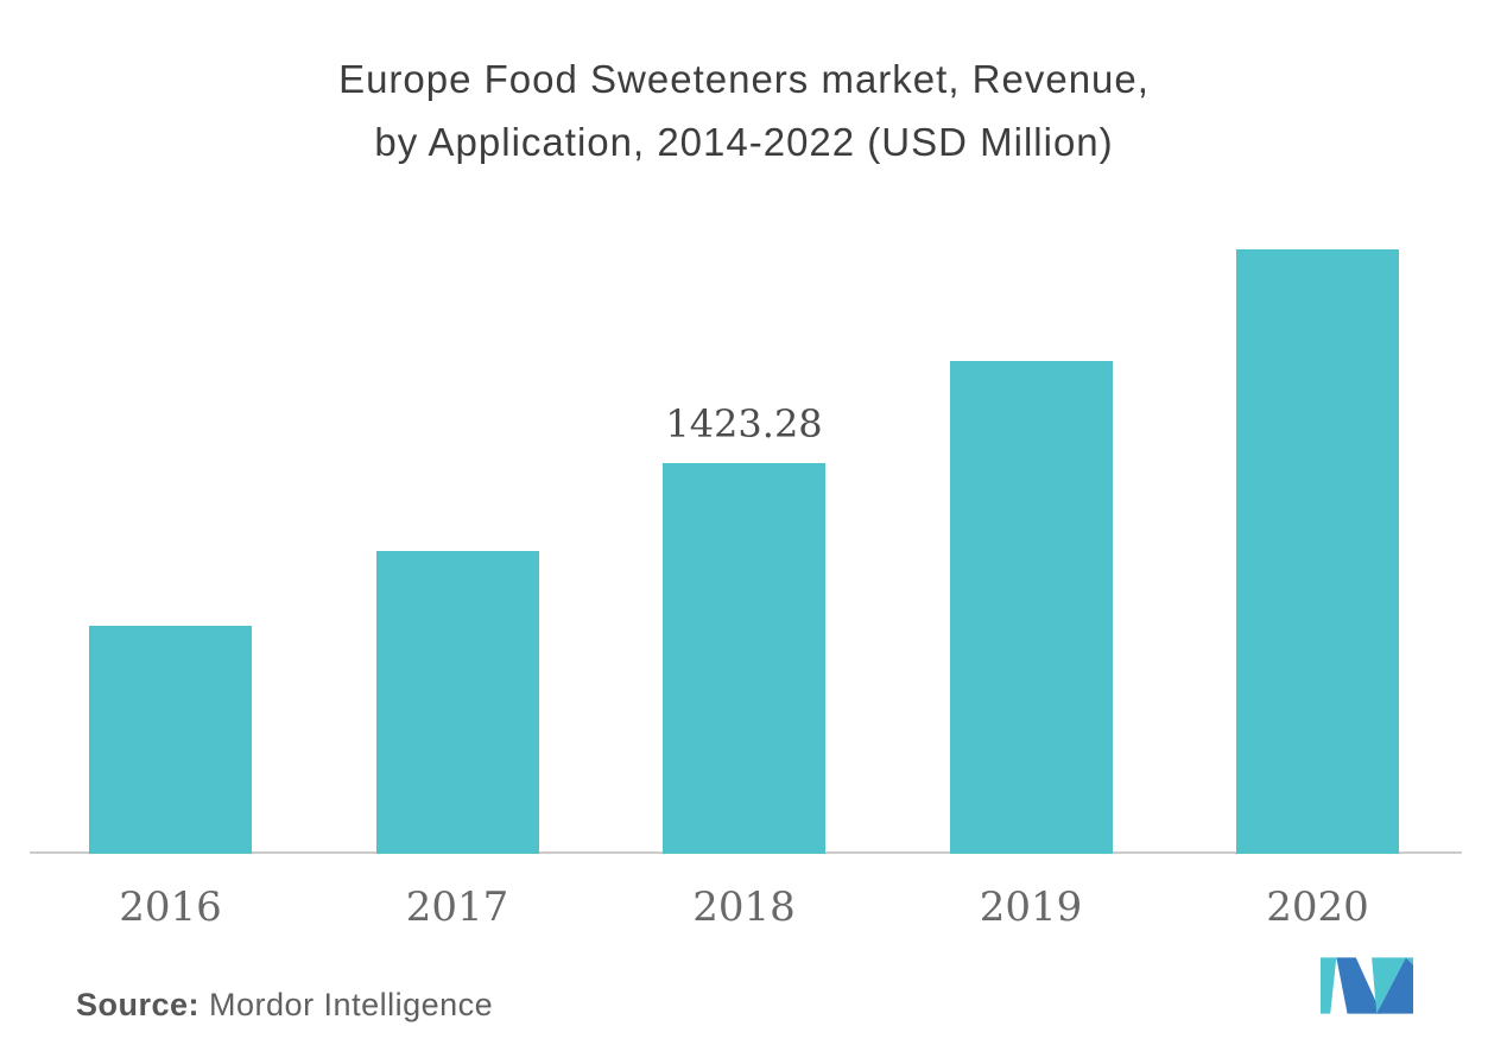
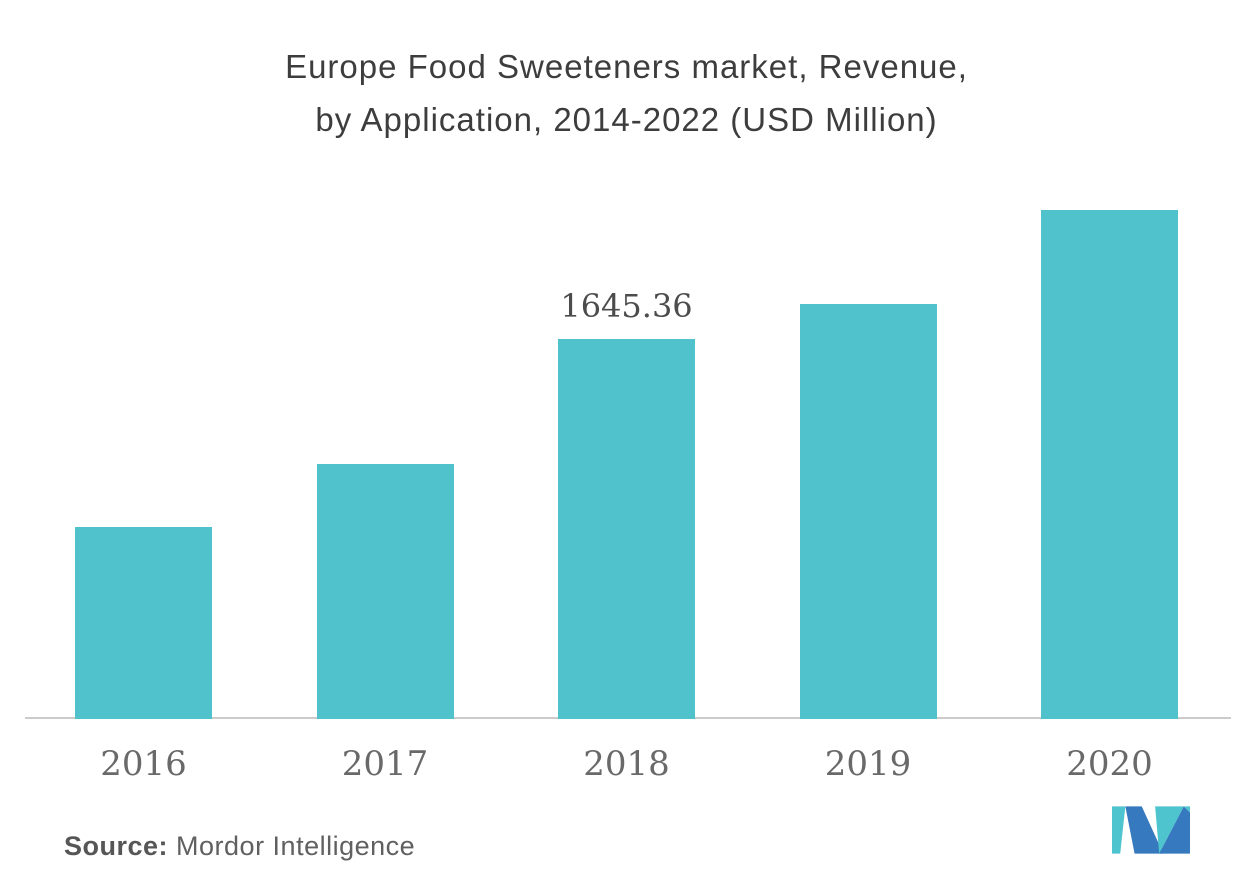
2018: 1423.28 -> 1645.36
